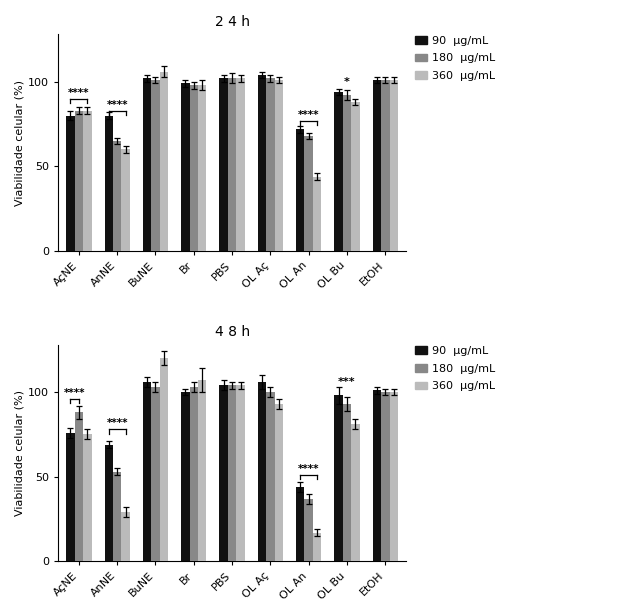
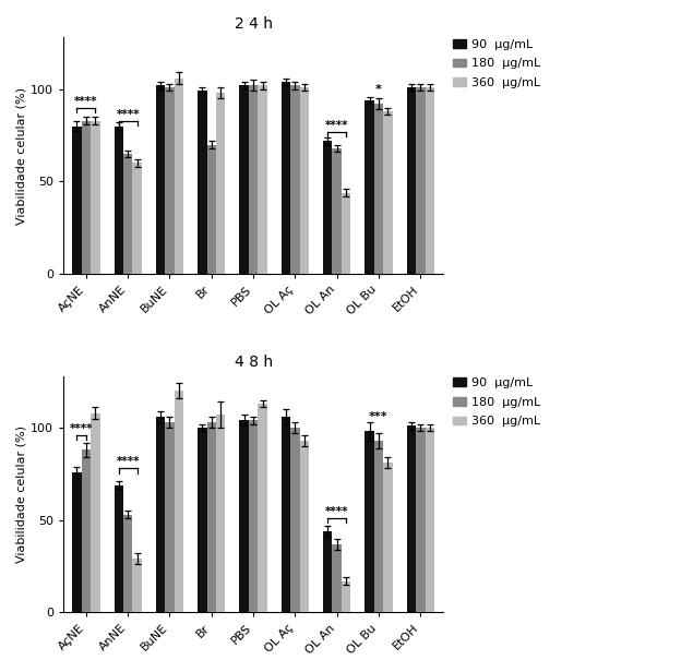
2 4 h/180 μg/mL/Br: 98 -> 70
4 8 h/360 μg/mL/AçNE: 75 -> 108
4 8 h/360 μg/mL/PBS: 104 -> 113
